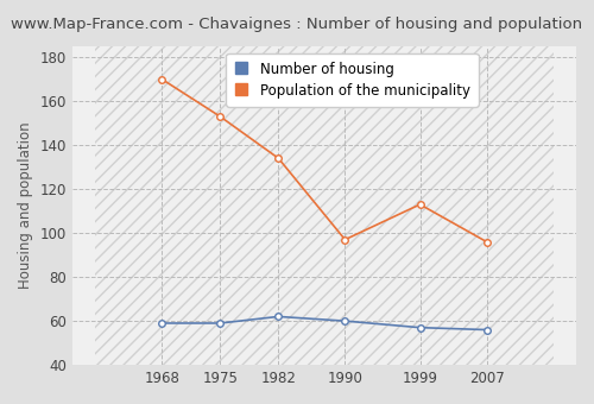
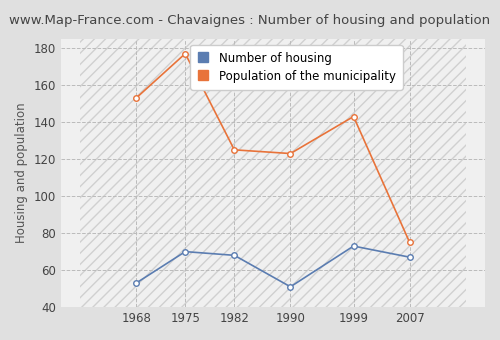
Number of housing/1968: 59 -> 53
Population of the municipality/1968: 170 -> 153
Number of housing/1975: 59 -> 70
Population of the municipality/1975: 153 -> 177
Number of housing/1982: 62 -> 68
Population of the municipality/1982: 134 -> 125
Number of housing/1990: 60 -> 51
Population of the municipality/1990: 97 -> 123
Number of housing/1999: 57 -> 73
Population of the municipality/1999: 113 -> 143
Number of housing/2007: 56 -> 67
Population of the municipality/2007: 96 -> 75
